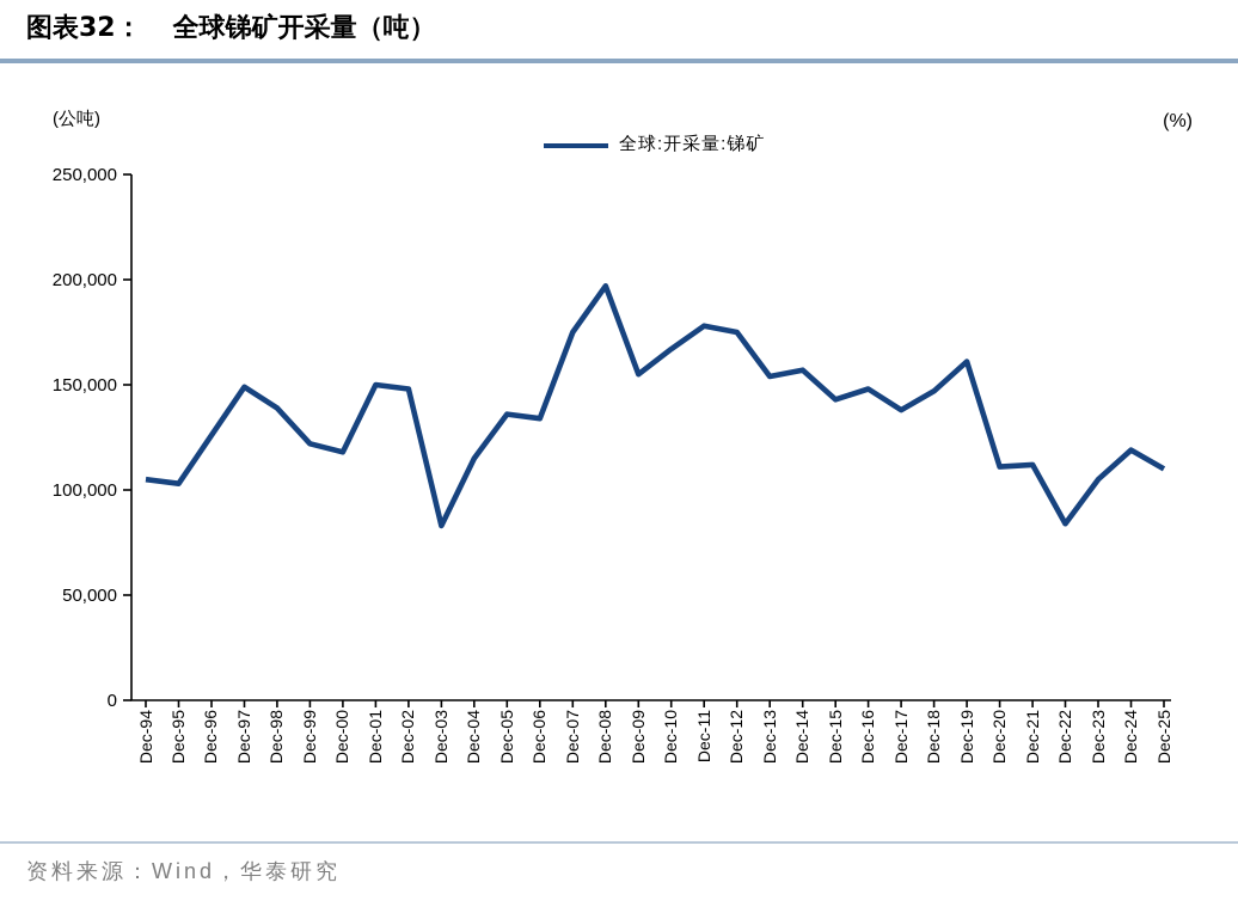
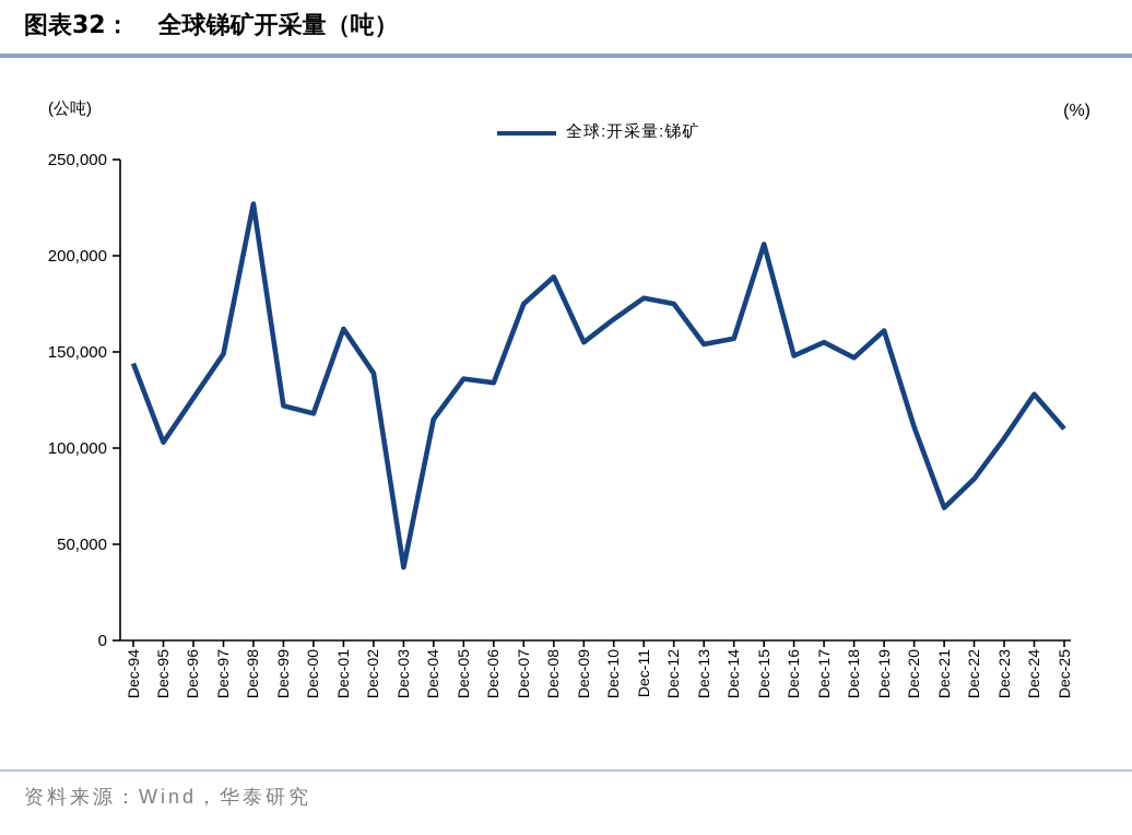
Dec-94: 105000 -> 144000
Dec-98: 139000 -> 227000
Dec-01: 150000 -> 162000
Dec-02: 148000 -> 139000
Dec-03: 83000 -> 38000
Dec-08: 197000 -> 189000
Dec-15: 143000 -> 206000
Dec-17: 138000 -> 155000
Dec-21: 112000 -> 69000
Dec-24: 119000 -> 128000
